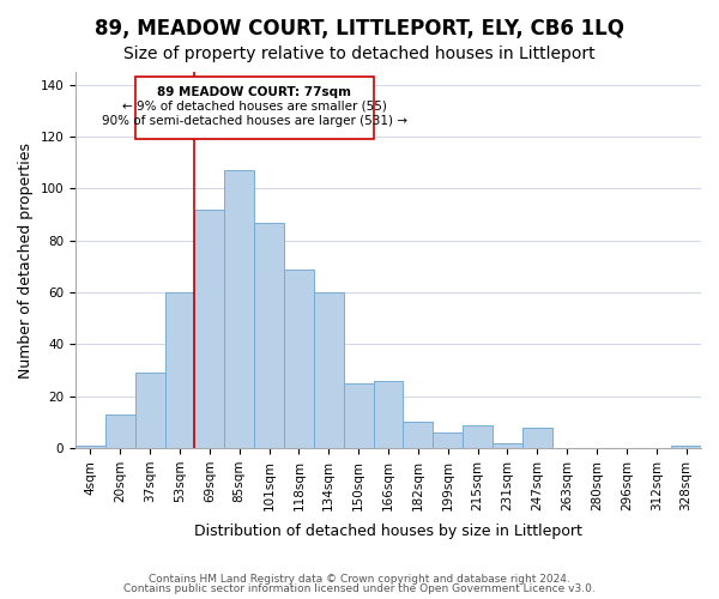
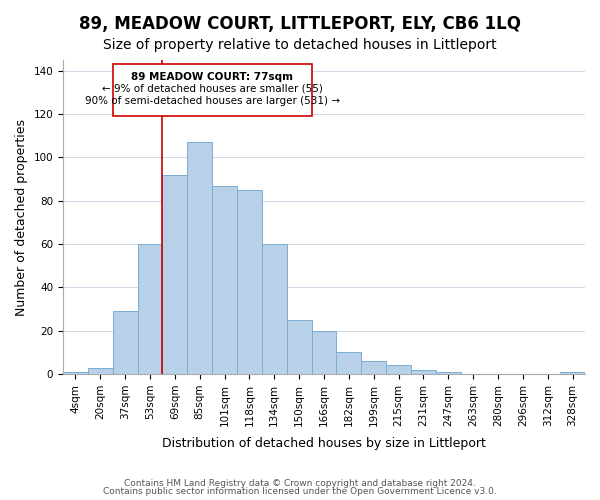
20sqm: 13 -> 3
118sqm: 69 -> 85
166sqm: 26 -> 20
215sqm: 9 -> 4
247sqm: 8 -> 1
